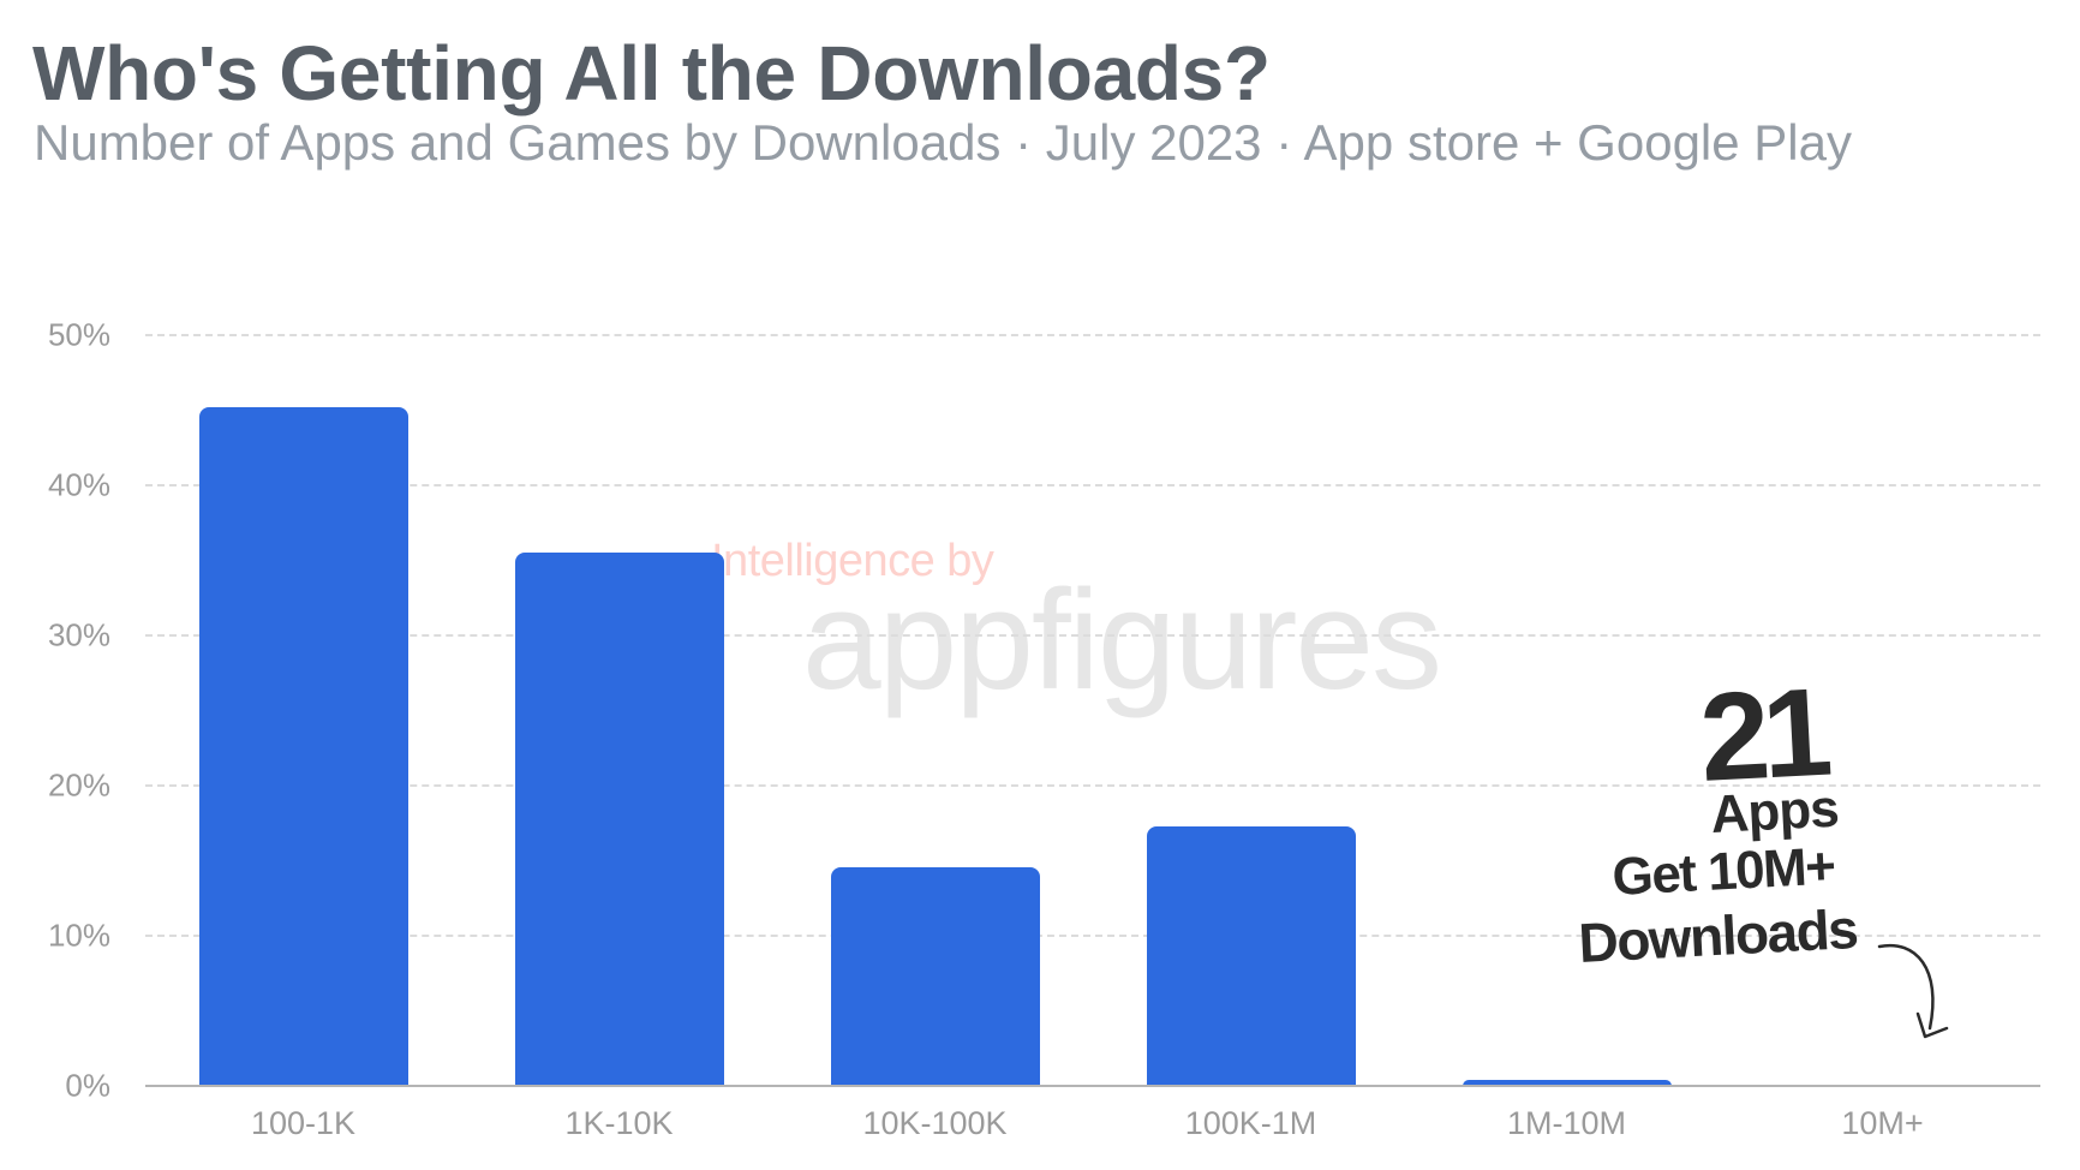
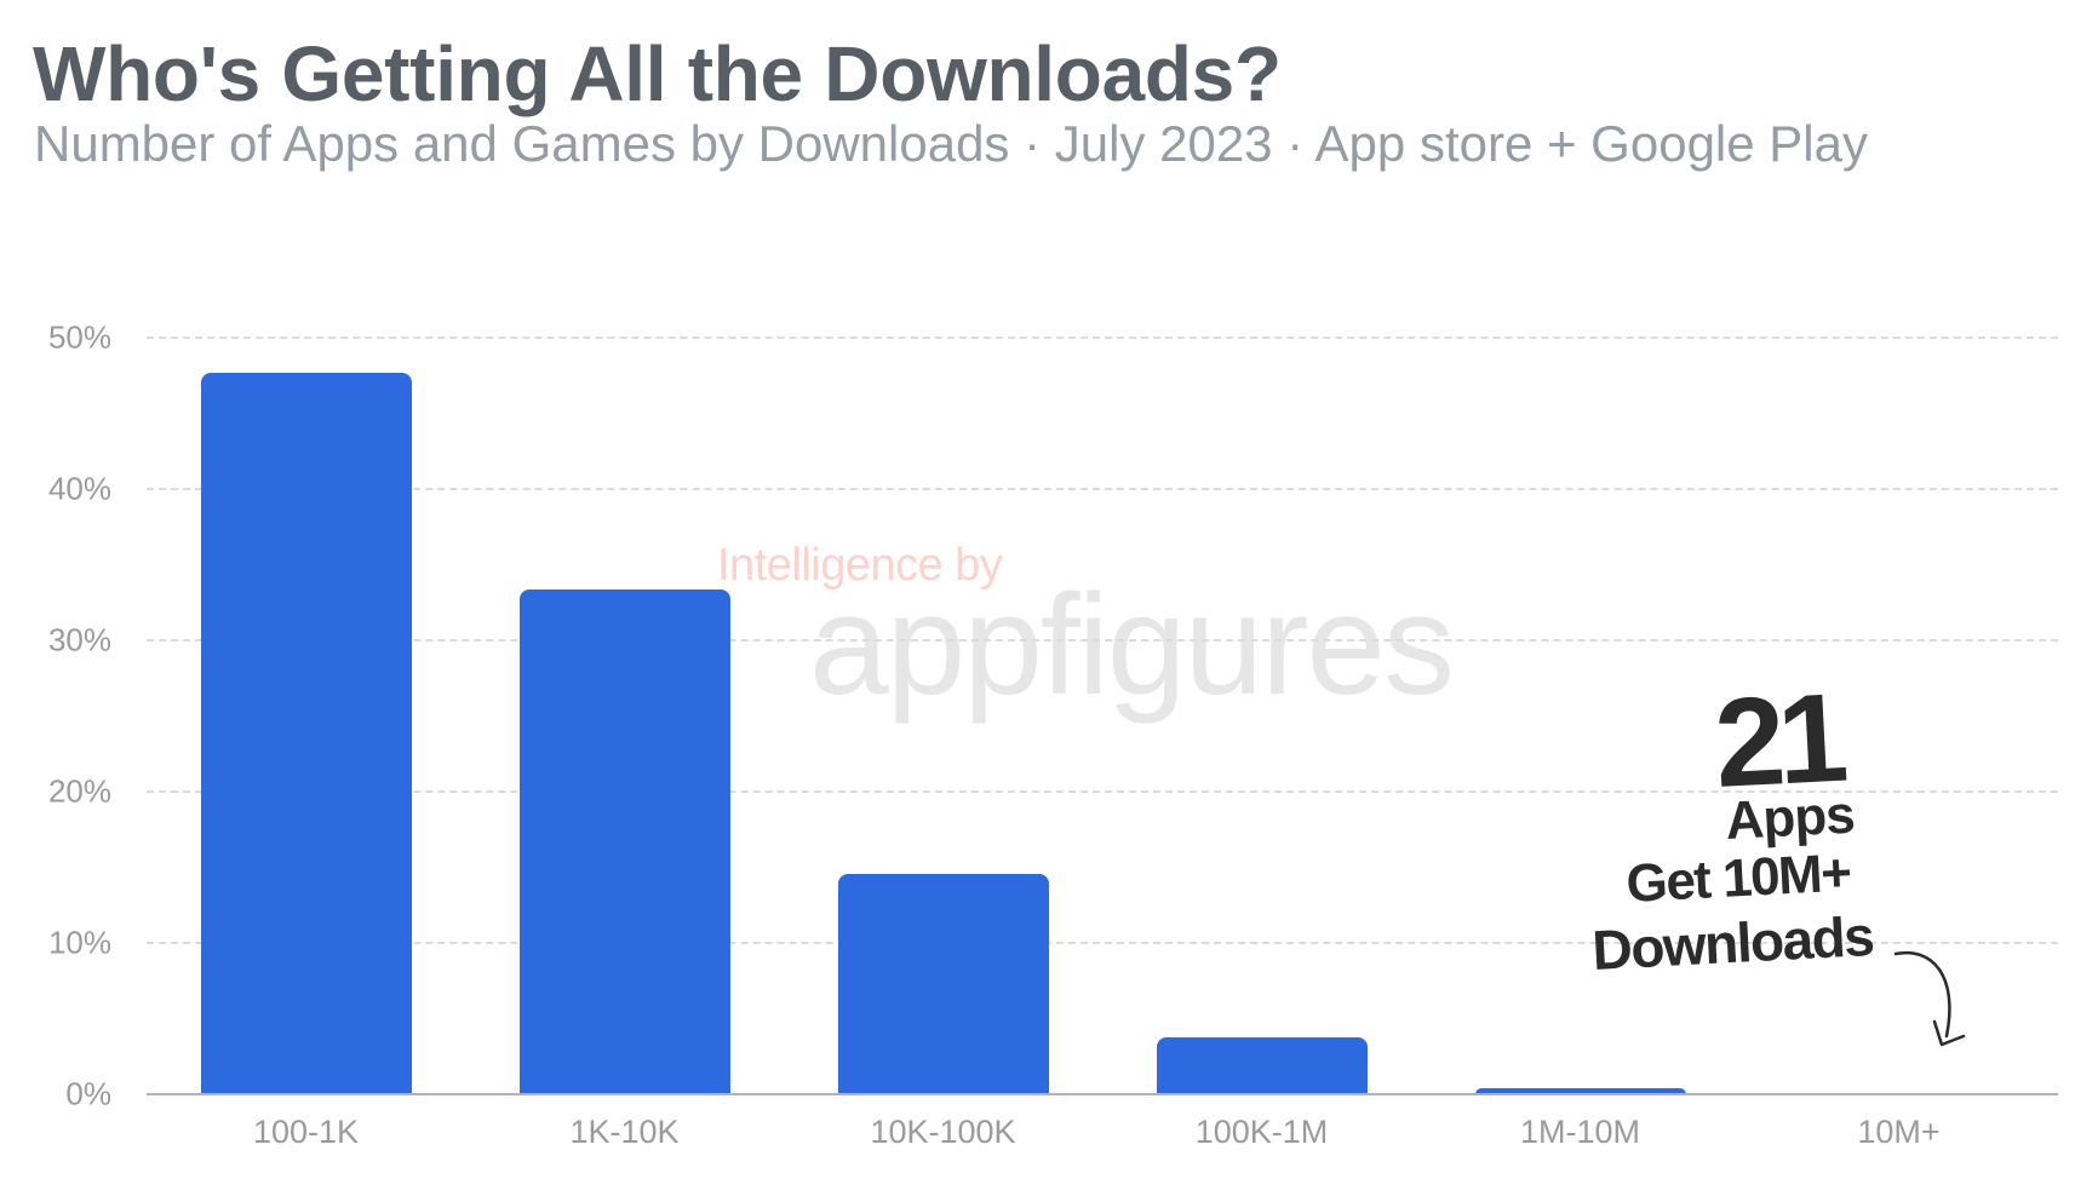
100-1K: 45.2% -> 47.7%
1K-10K: 35.5% -> 33.4%
100K-1M: 17.3% -> 3.8%
